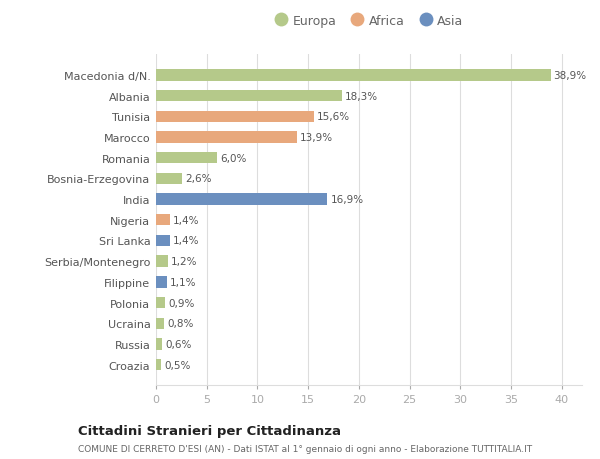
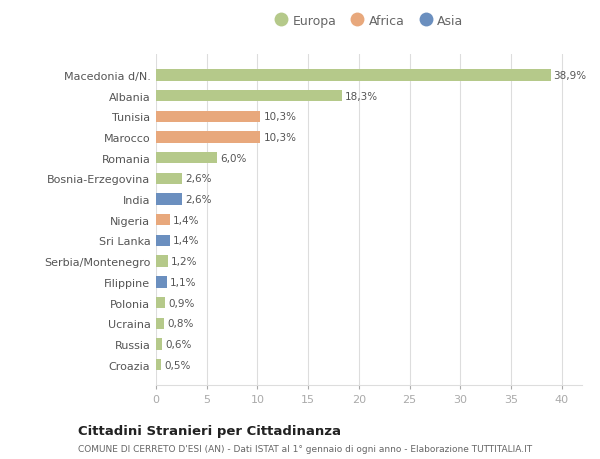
Tunisia: 15,6% -> 10,3%
Marocco: 13,9% -> 10,3%
India: 16,9% -> 2,6%
